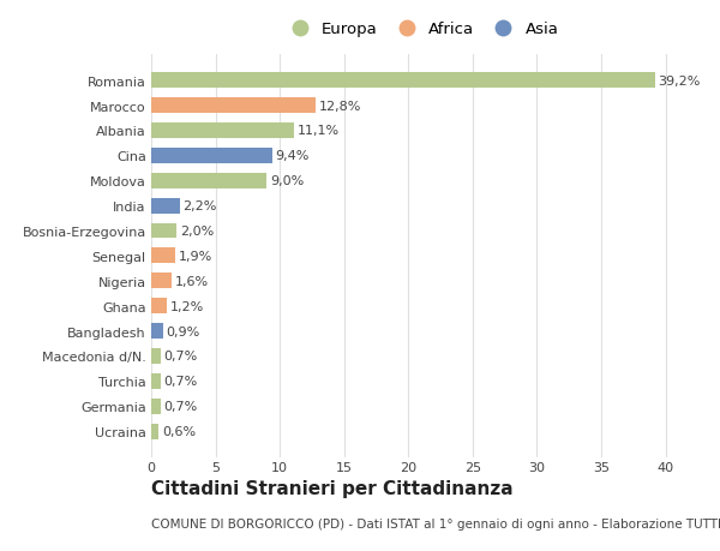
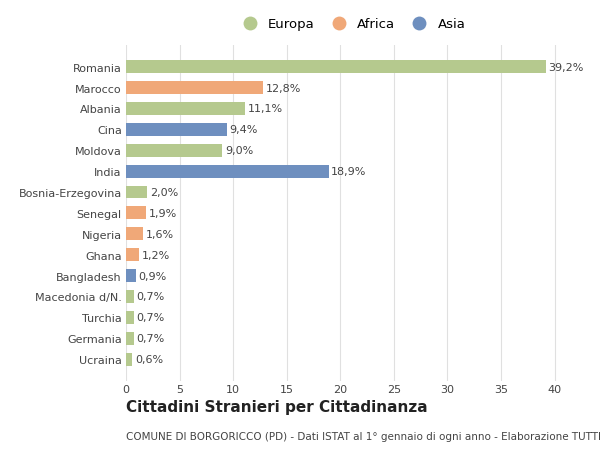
India: 2,2% -> 18,9%
